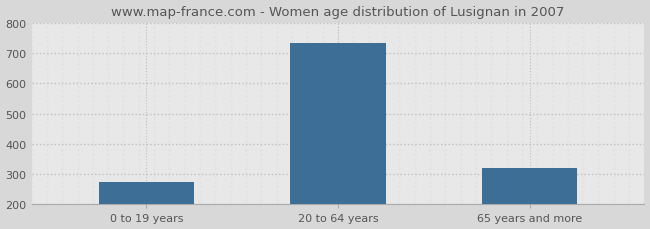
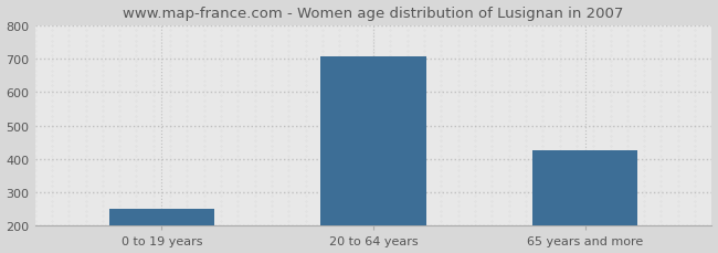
0 to 19 years: 275 -> 252
20 to 64 years: 735 -> 708
65 years and more: 320 -> 425
